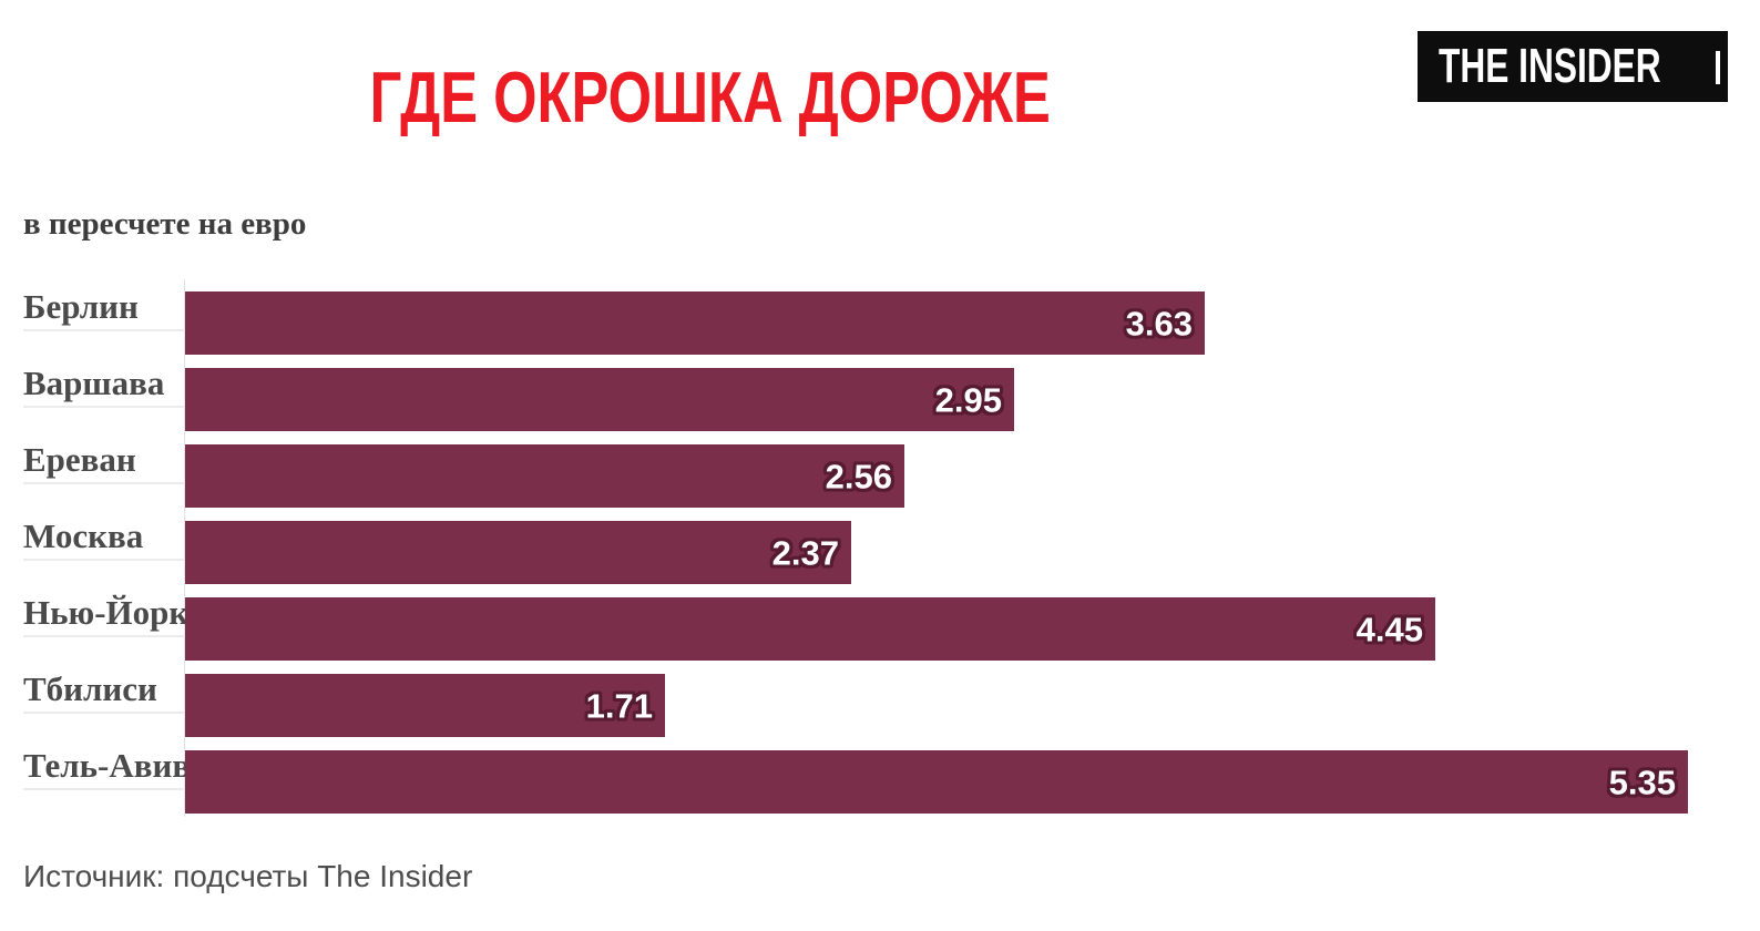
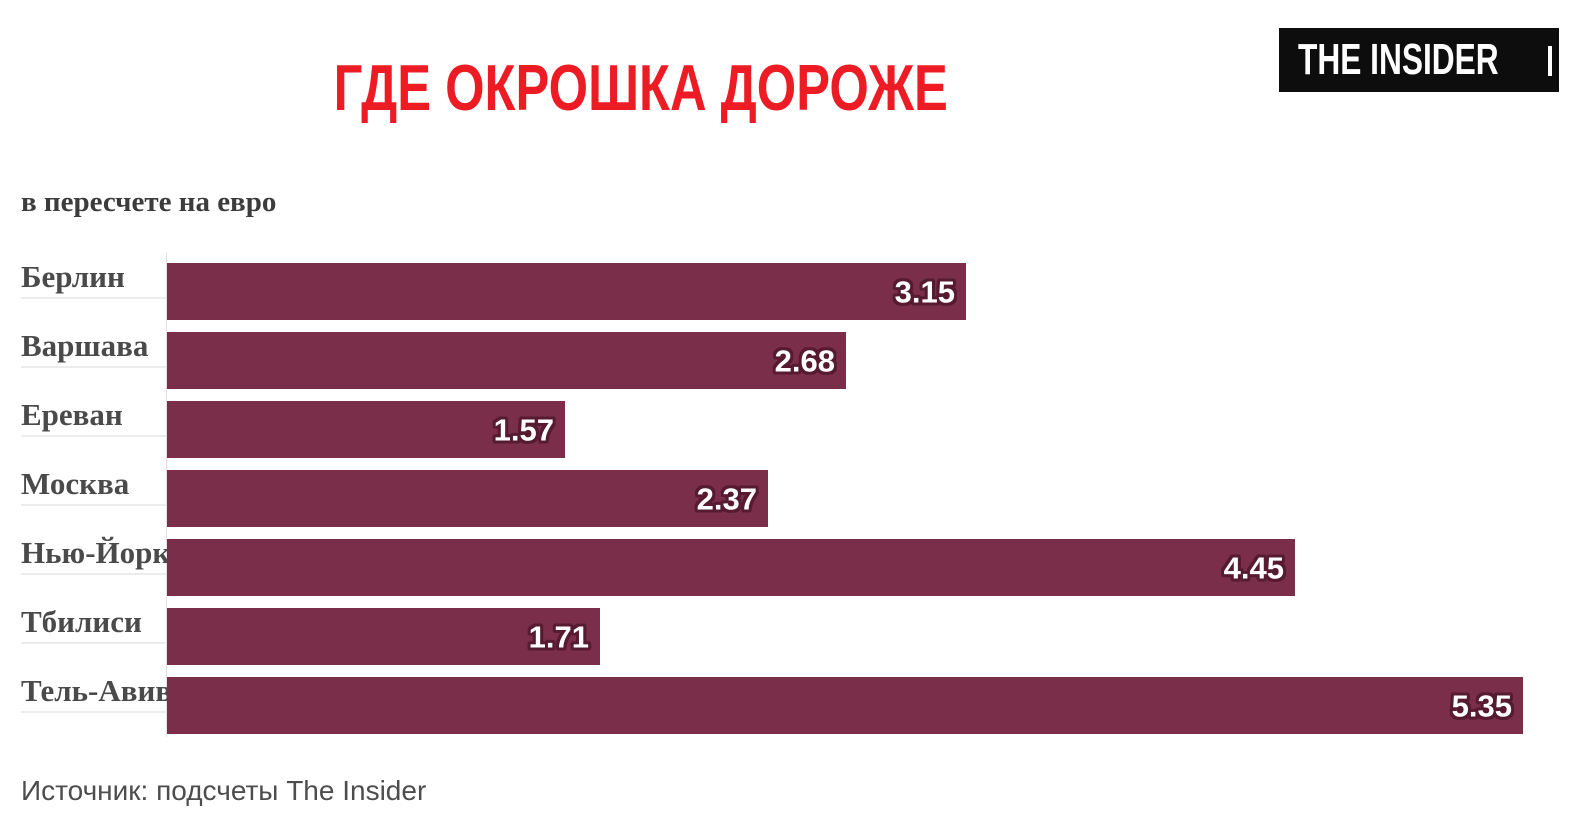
Берлин: 3.63 -> 3.15
Варшава: 2.95 -> 2.68
Ереван: 2.56 -> 1.57
